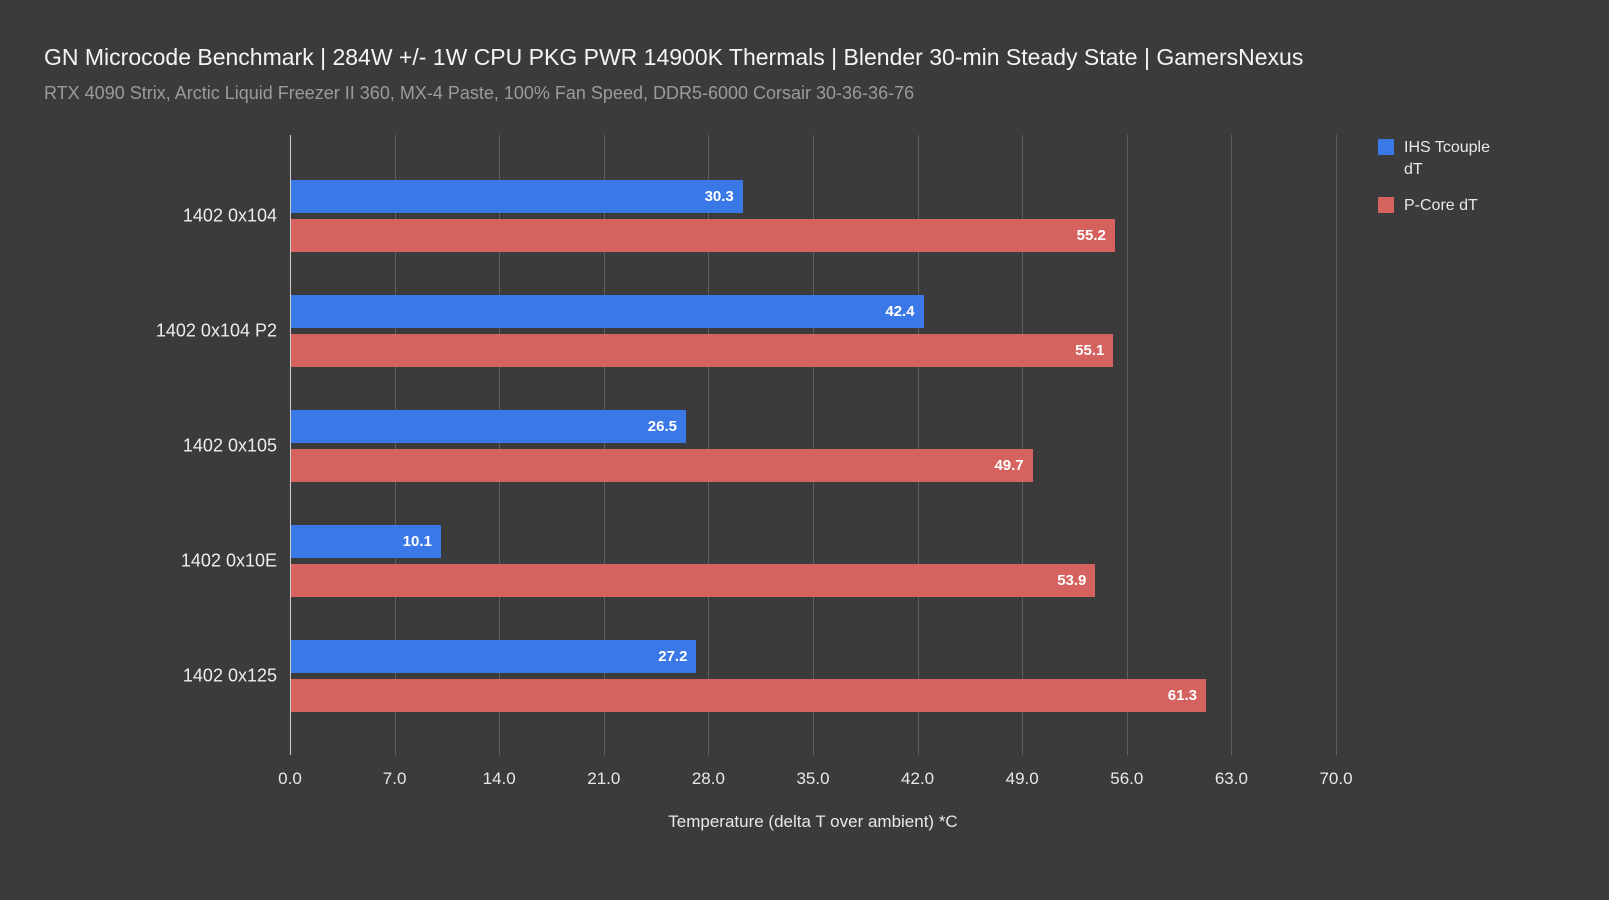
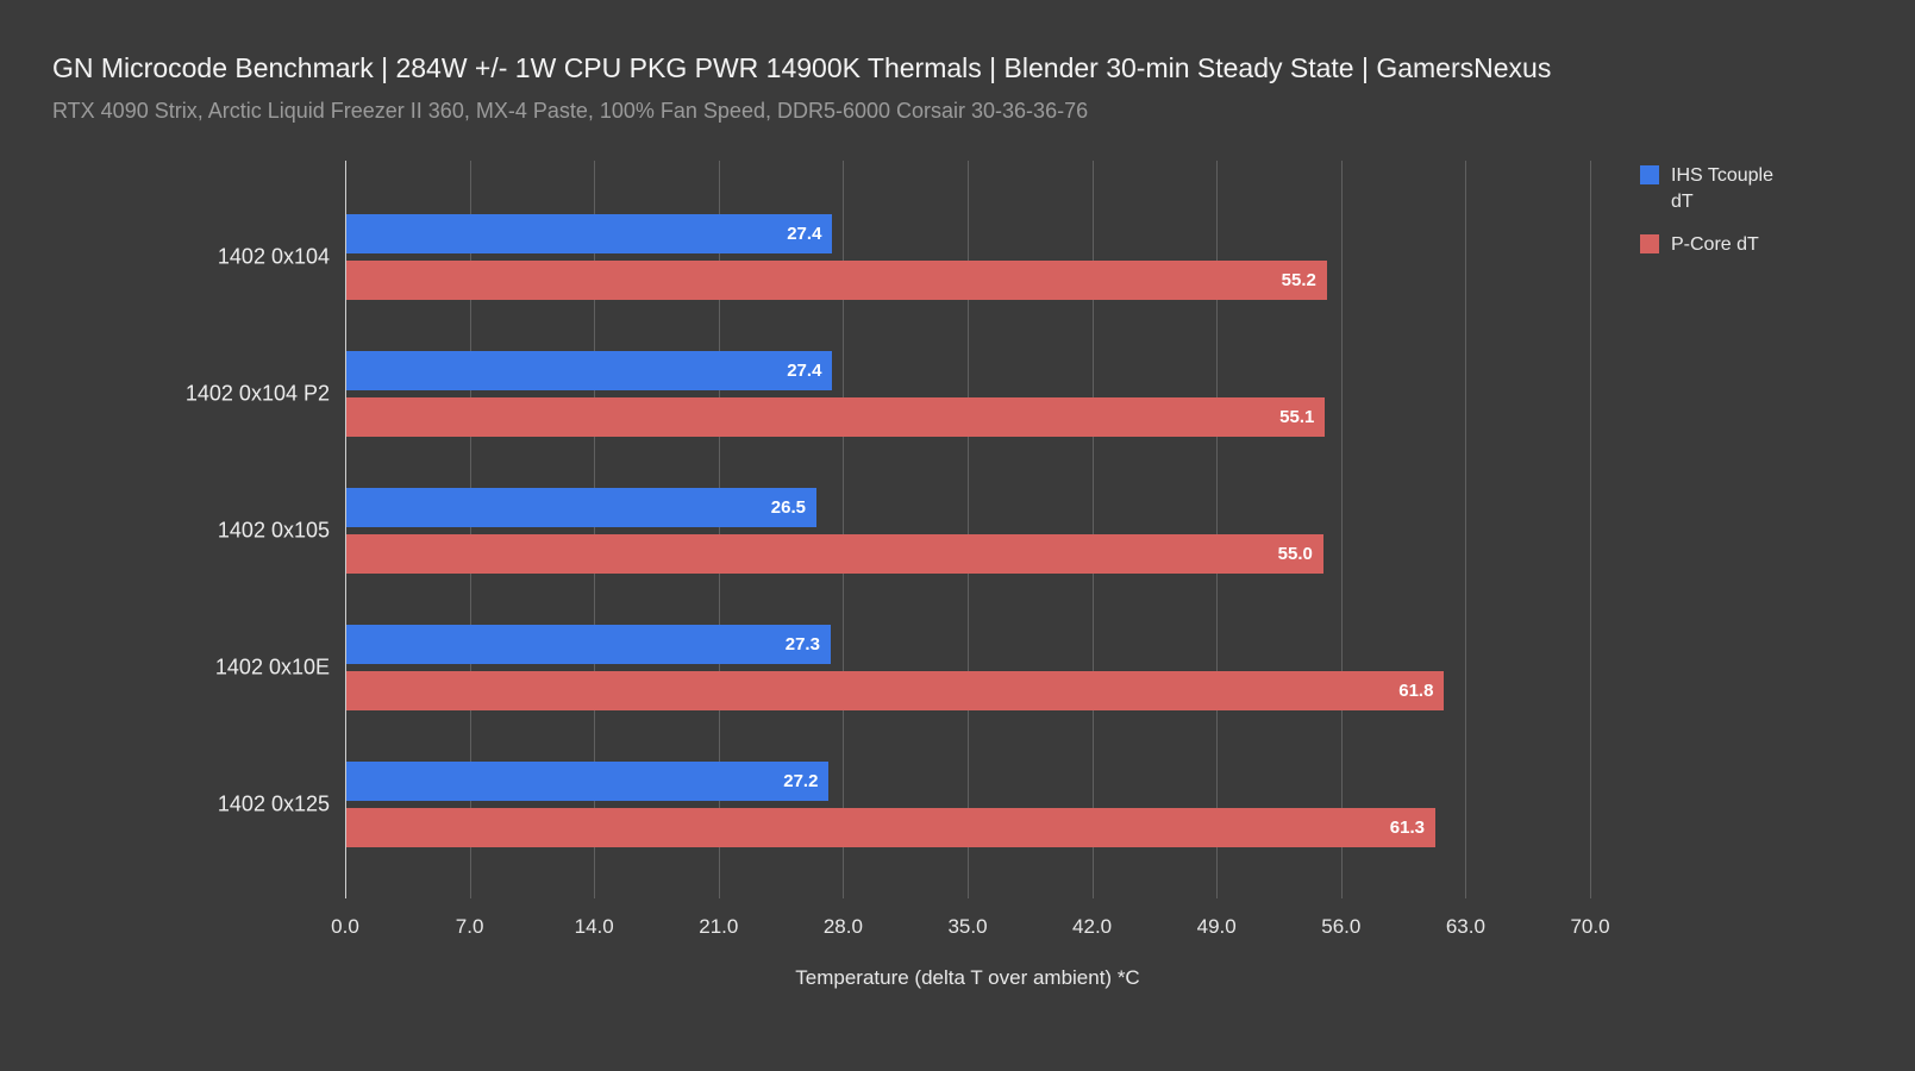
IHS Tcouple dT/1402 0x104: 30.3 -> 27.4
IHS Tcouple dT/1402 0x104 P2: 42.4 -> 27.4
P-Core dT/1402 0x105: 49.7 -> 55.0
IHS Tcouple dT/1402 0x10E: 10.1 -> 27.3
P-Core dT/1402 0x10E: 53.9 -> 61.8
